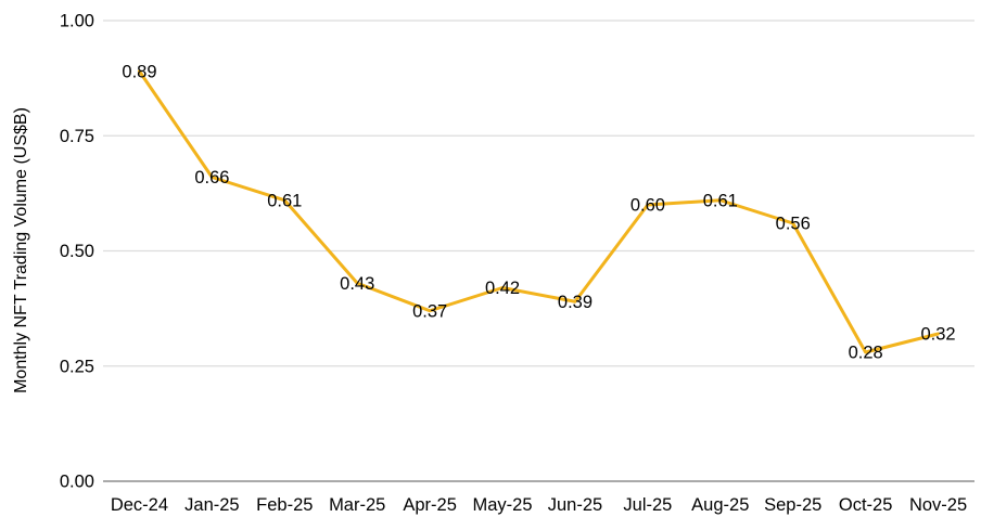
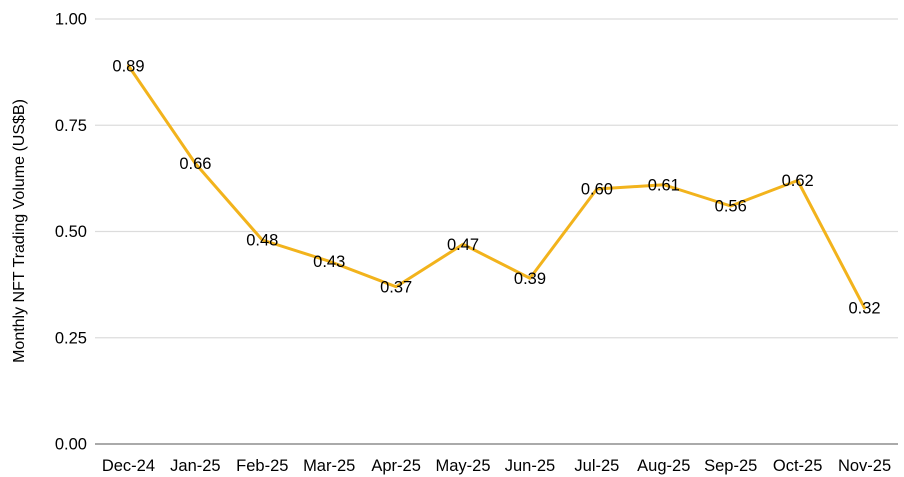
Feb-25: 0.61 -> 0.48
May-25: 0.42 -> 0.47
Oct-25: 0.28 -> 0.62
